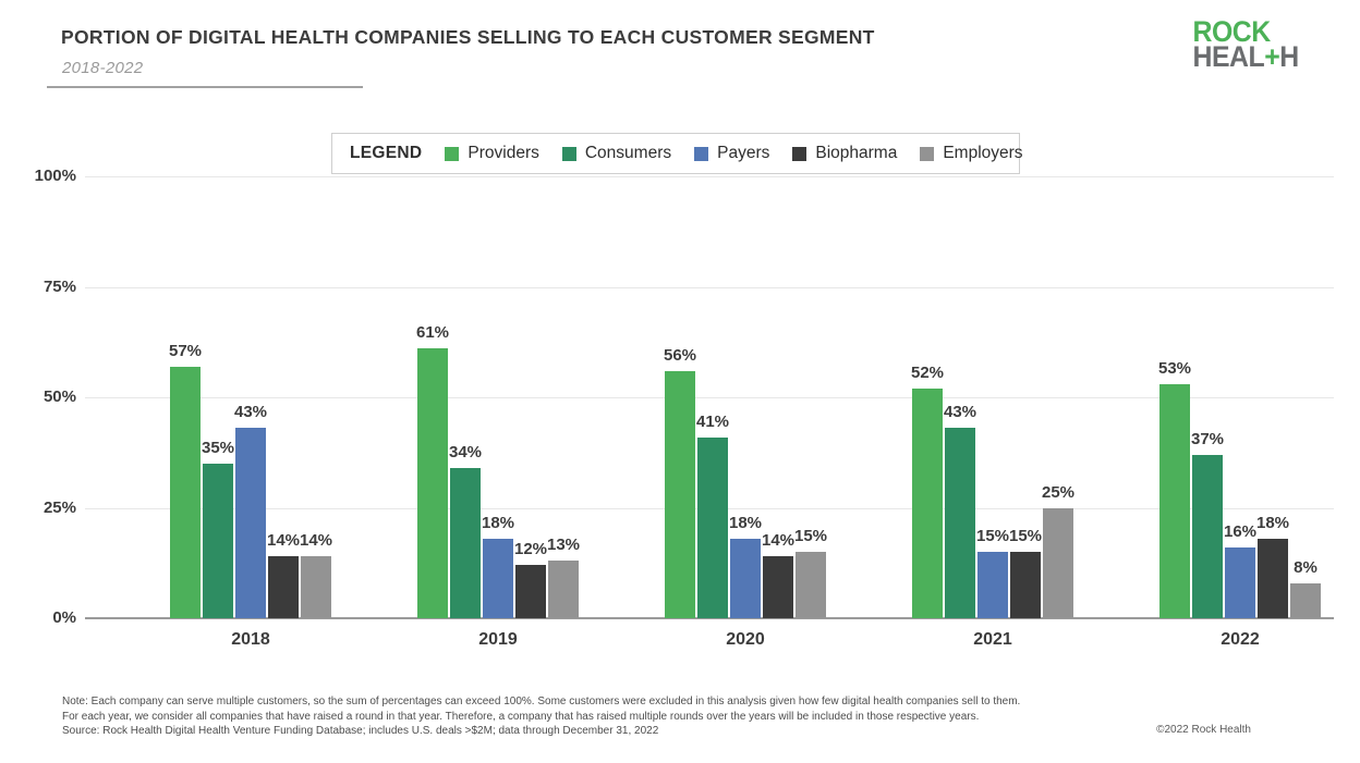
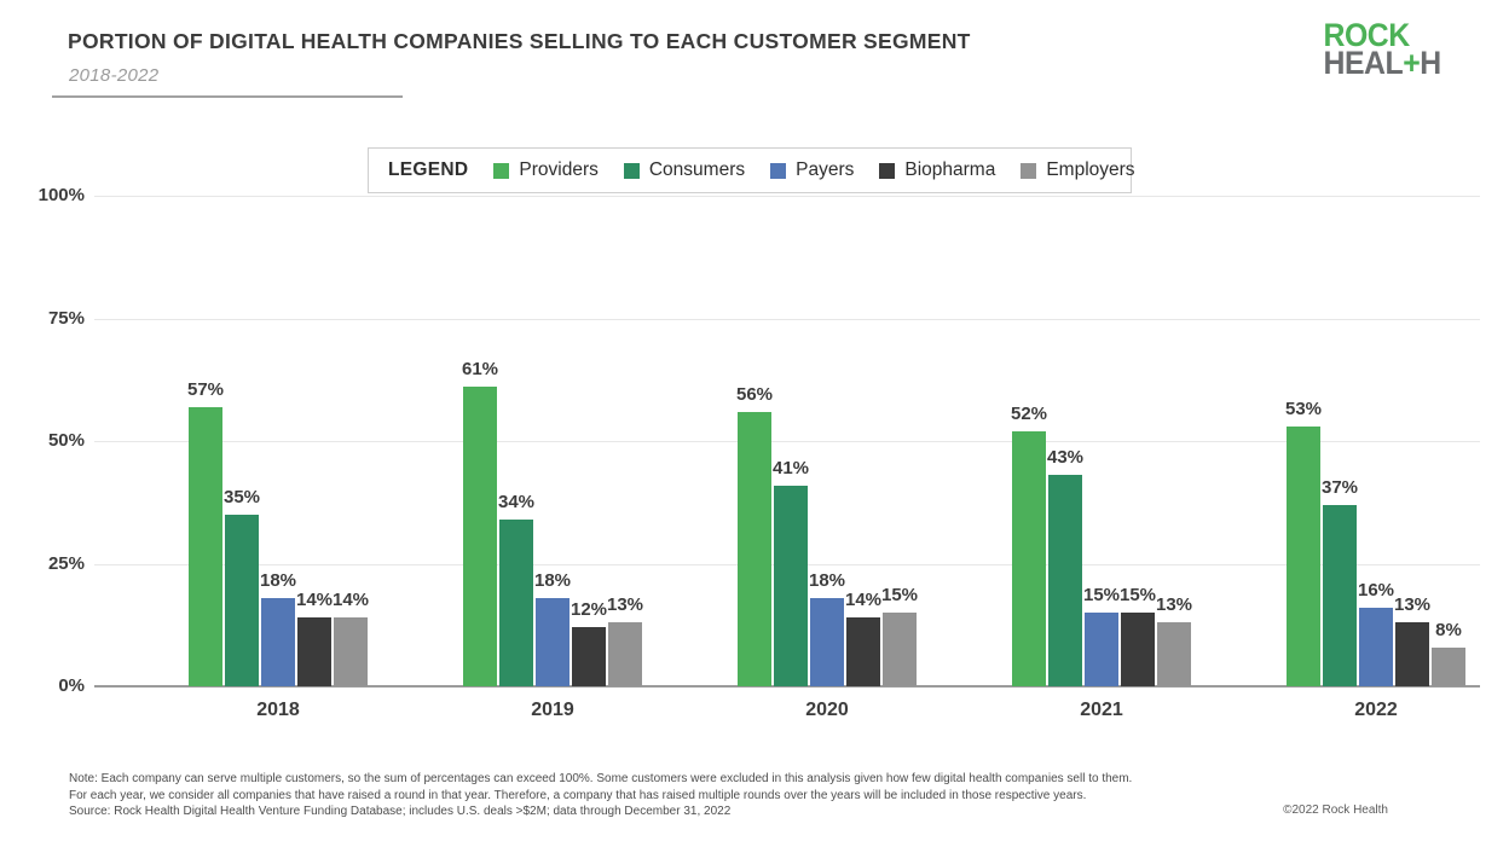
Payers/2018: 43% -> 18%
Employers/2021: 25% -> 13%
Biopharma/2022: 18% -> 13%
